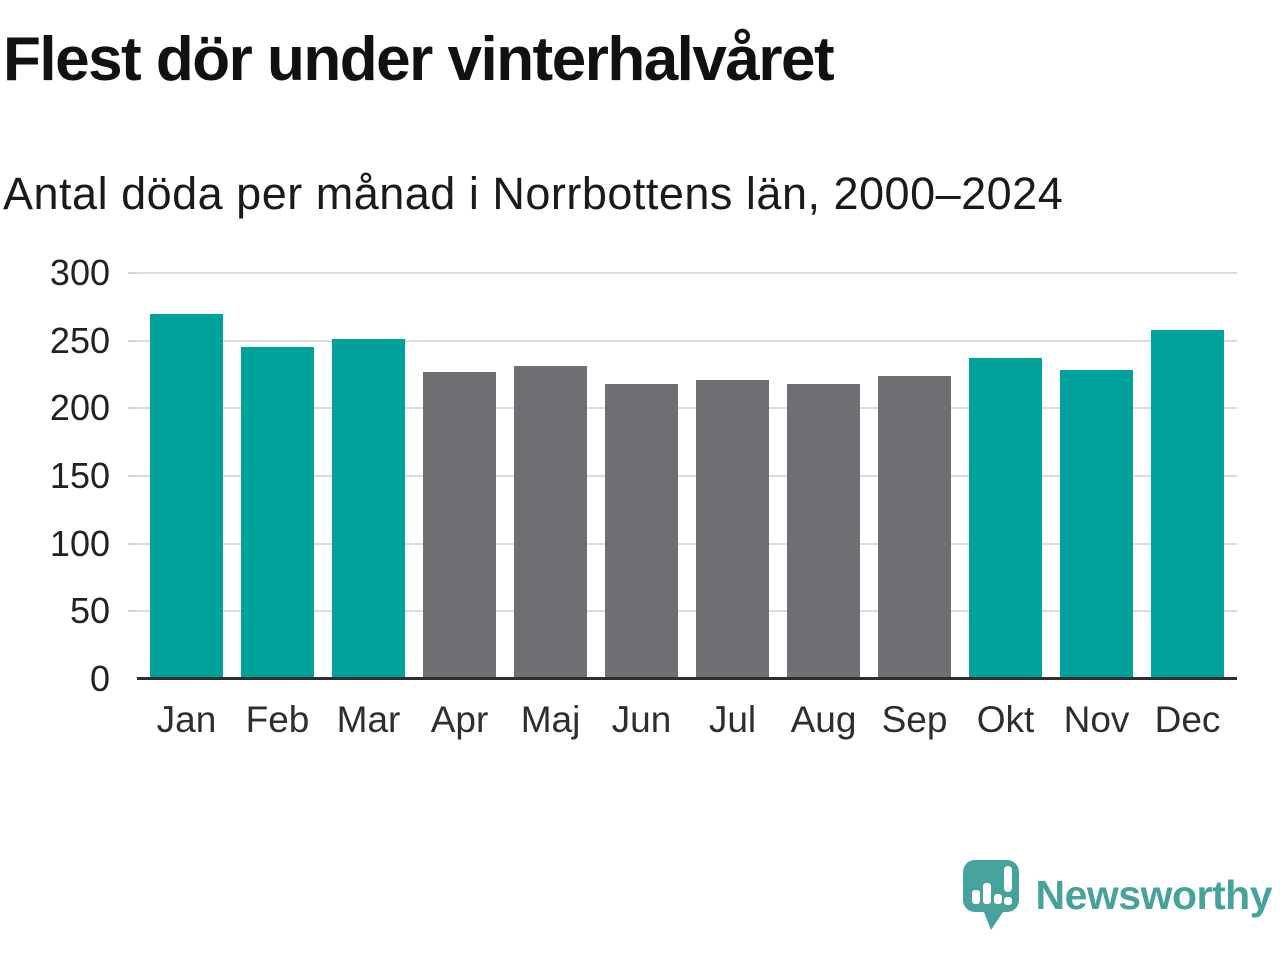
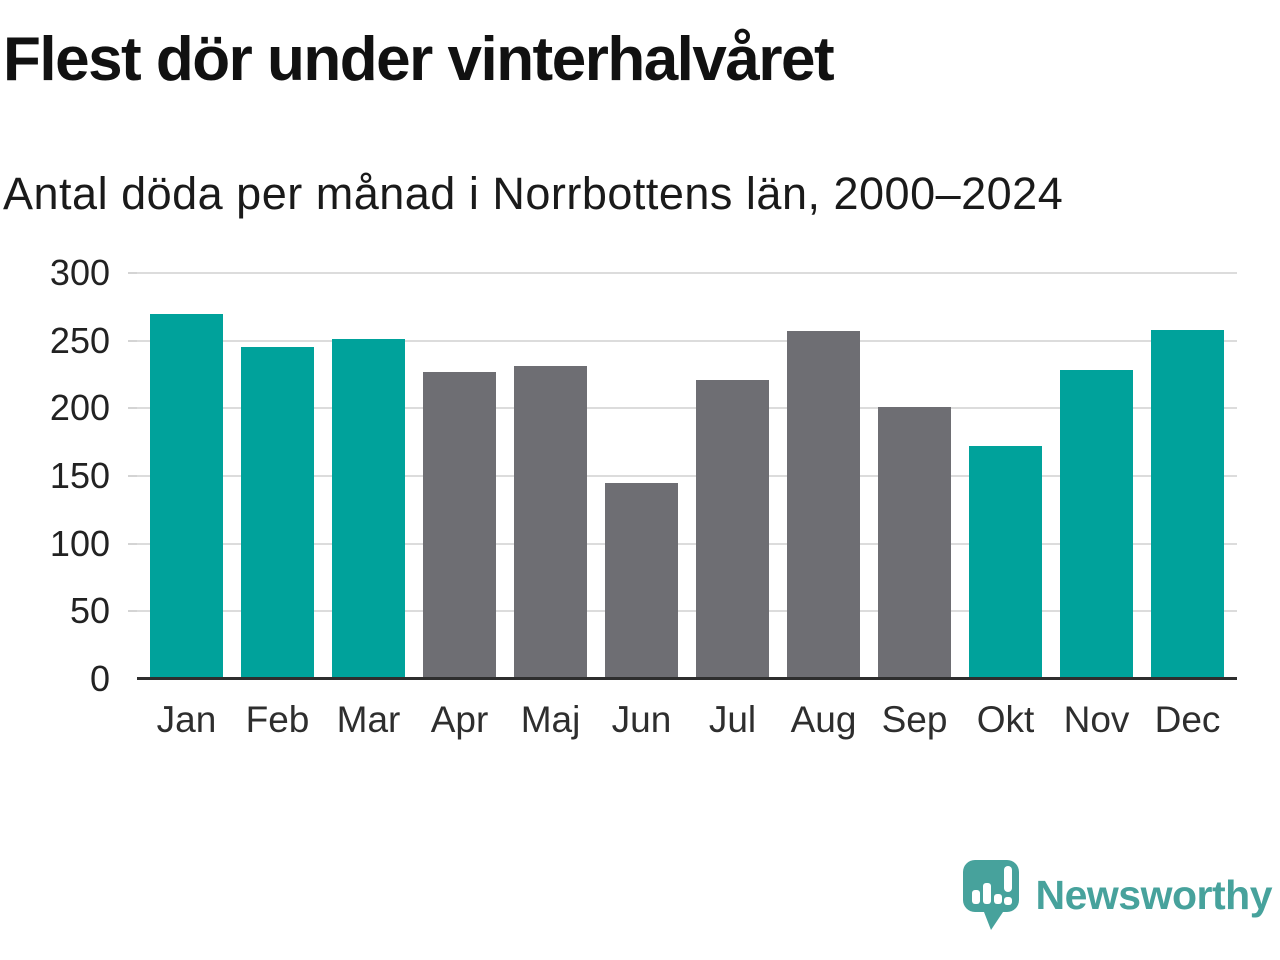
Jun: 218 -> 145
Aug: 218 -> 257
Sep: 224 -> 201
Okt: 237 -> 172
